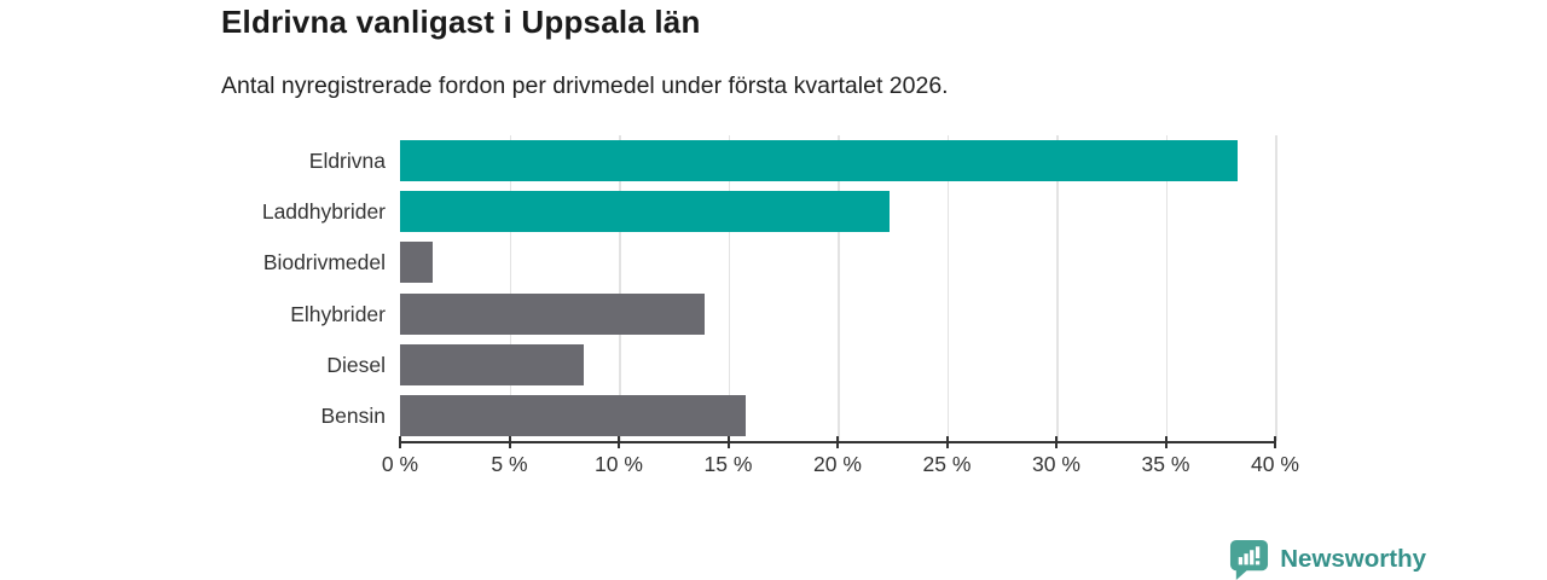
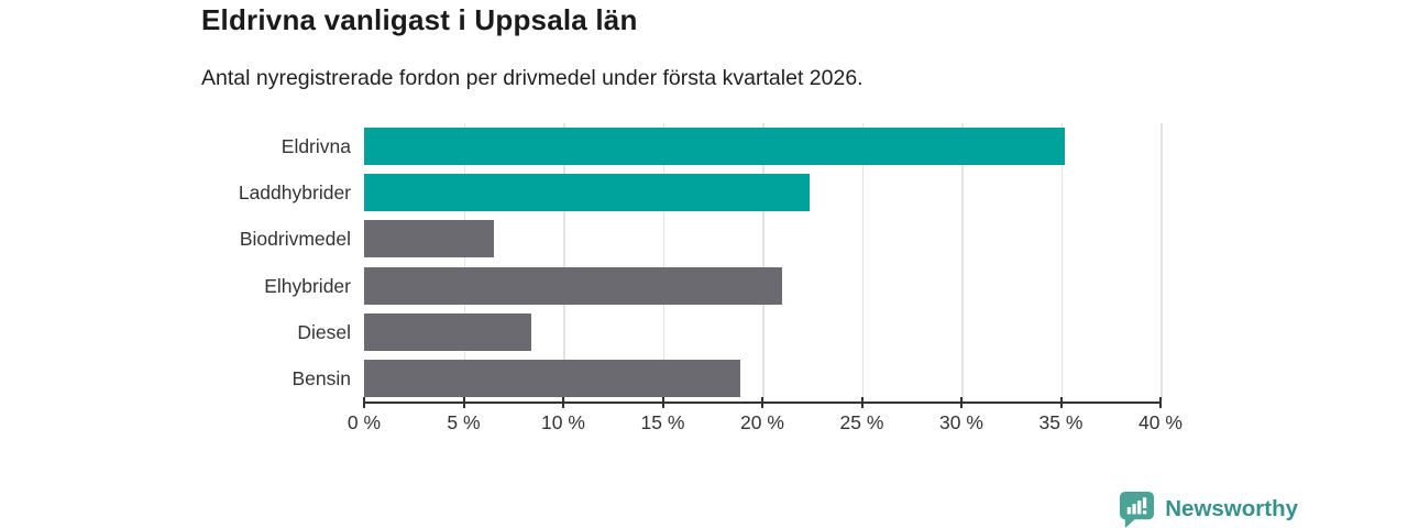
Eldrivna: 38.3% -> 35.2%
Biodrivmedel: 1.5% -> 6.5%
Elhybrider: 13.9% -> 21.0%
Bensin: 15.8% -> 18.9%
